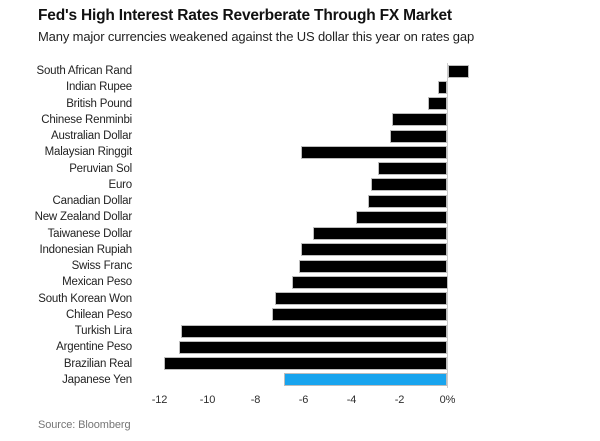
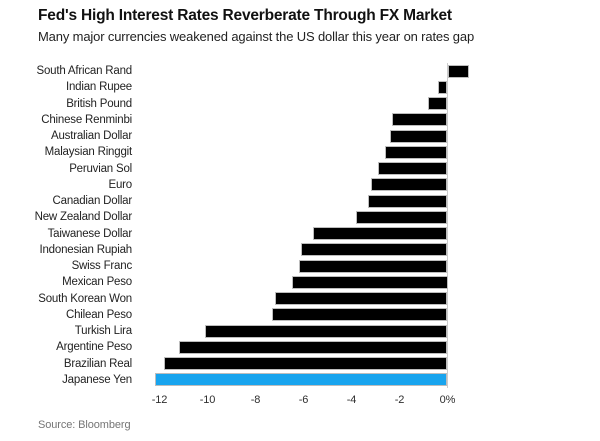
Malaysian Ringgit: -6.1% -> -2.6%
Turkish Lira: -11.1% -> -10.1%
Japanese Yen: -6.8% -> -12.2%
